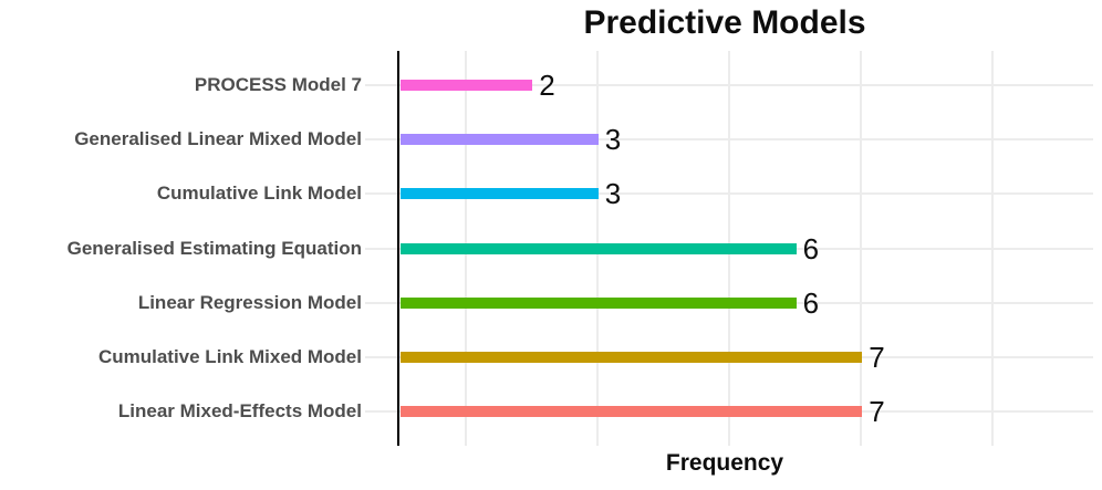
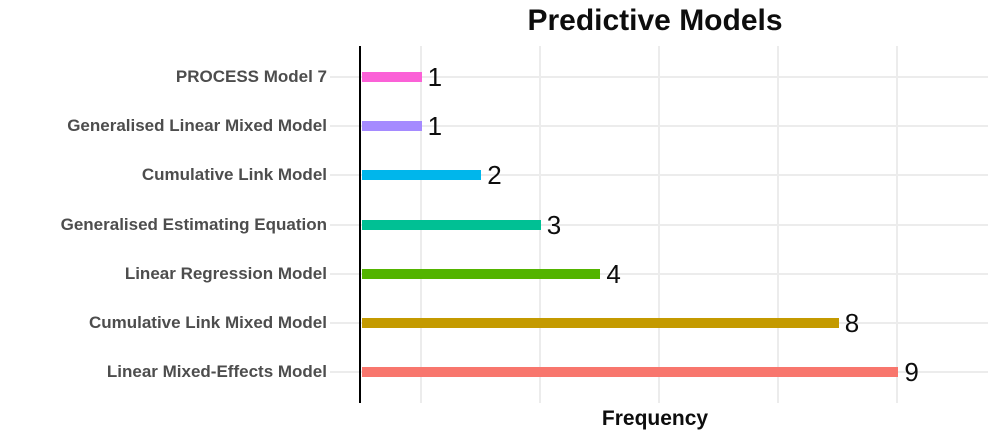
PROCESS Model 7: 2 -> 1
Generalised Linear Mixed Model: 3 -> 1
Cumulative Link Model: 3 -> 2
Generalised Estimating Equation: 6 -> 3
Linear Regression Model: 6 -> 4
Cumulative Link Mixed Model: 7 -> 8
Linear Mixed-Effects Model: 7 -> 9
